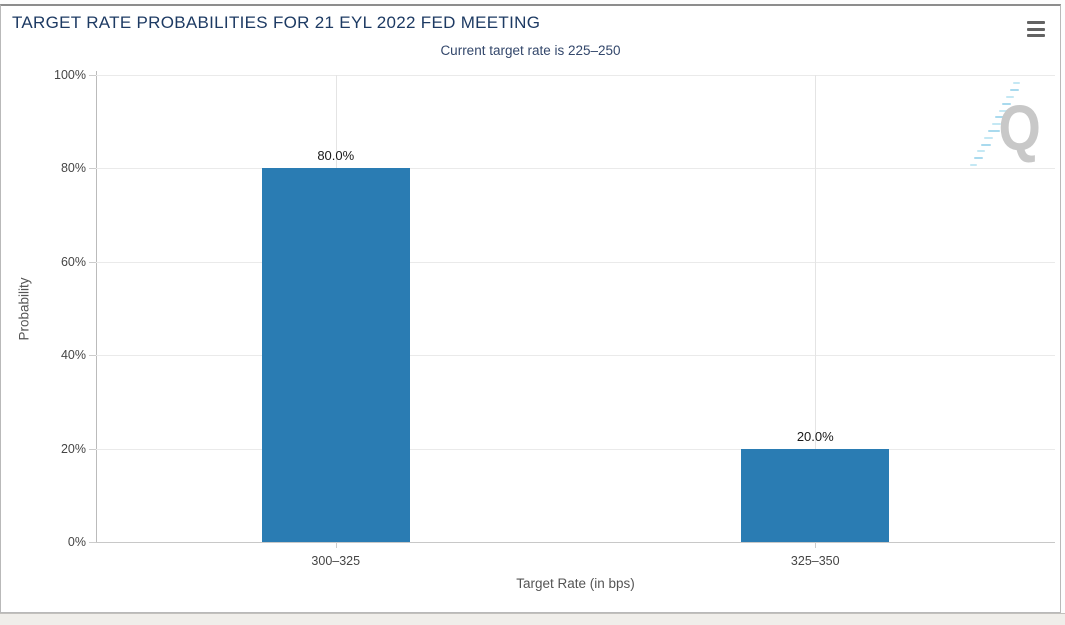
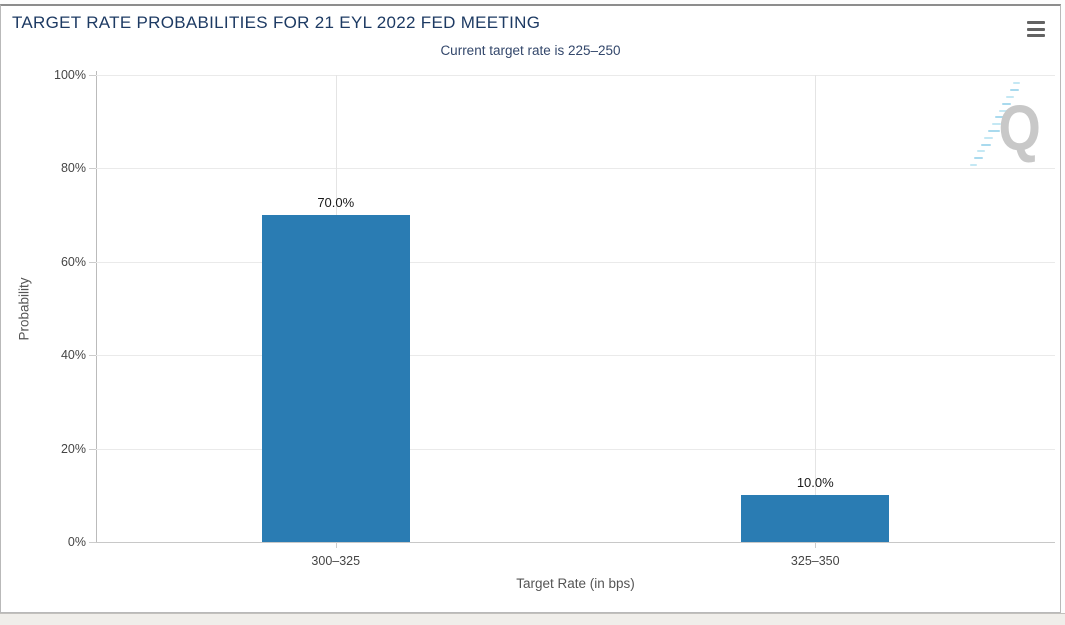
300–325: 80.0% -> 70.0%
325–350: 20.0% -> 10.0%
